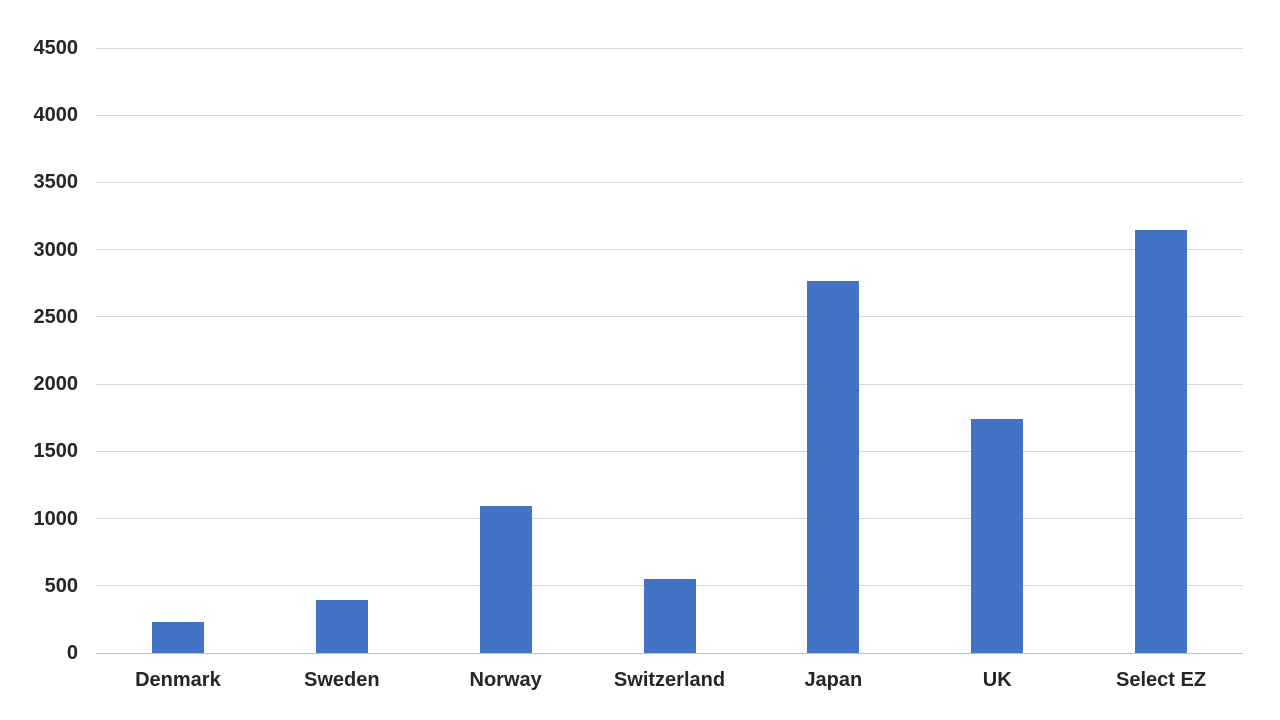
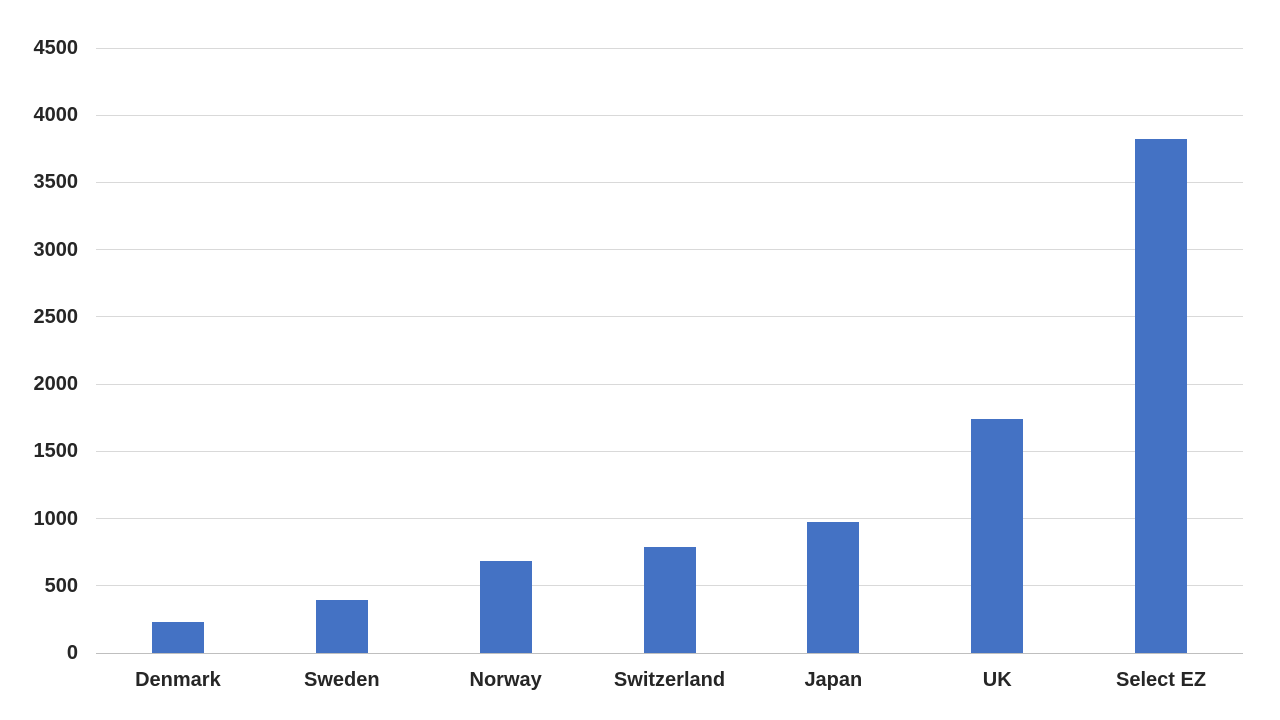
Norway: 1090 -> 680
Switzerland: 550 -> 790
Japan: 2770 -> 980
Select EZ: 3150 -> 3820
